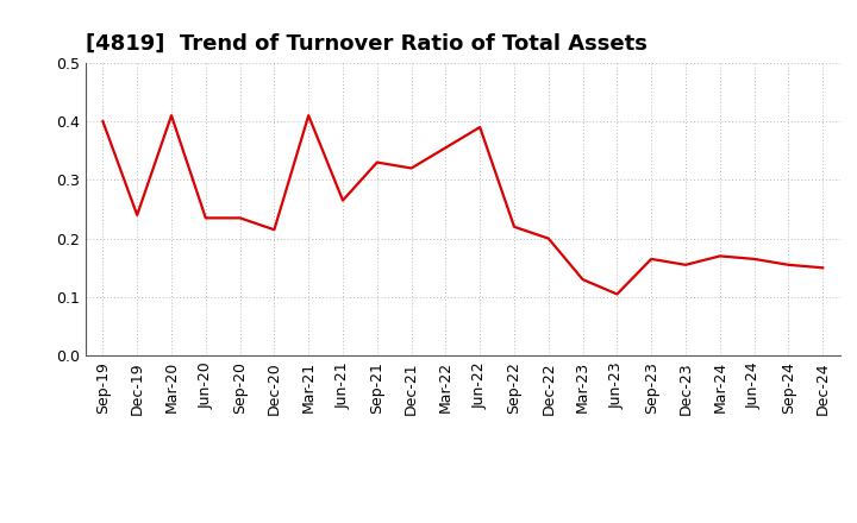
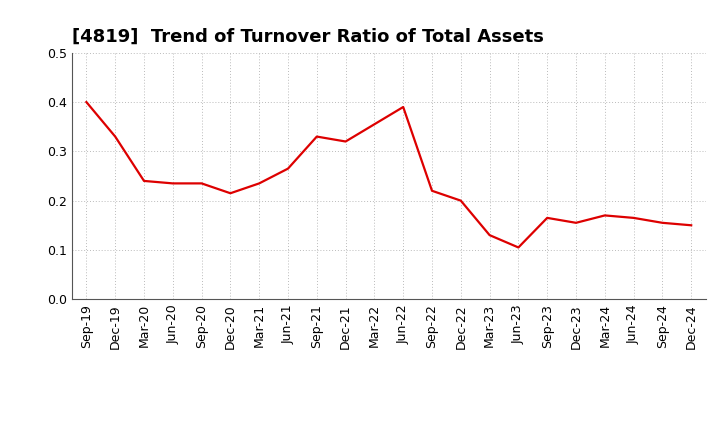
Dec-19: 0.240 -> 0.330
Mar-20: 0.410 -> 0.240
Mar-21: 0.410 -> 0.235
